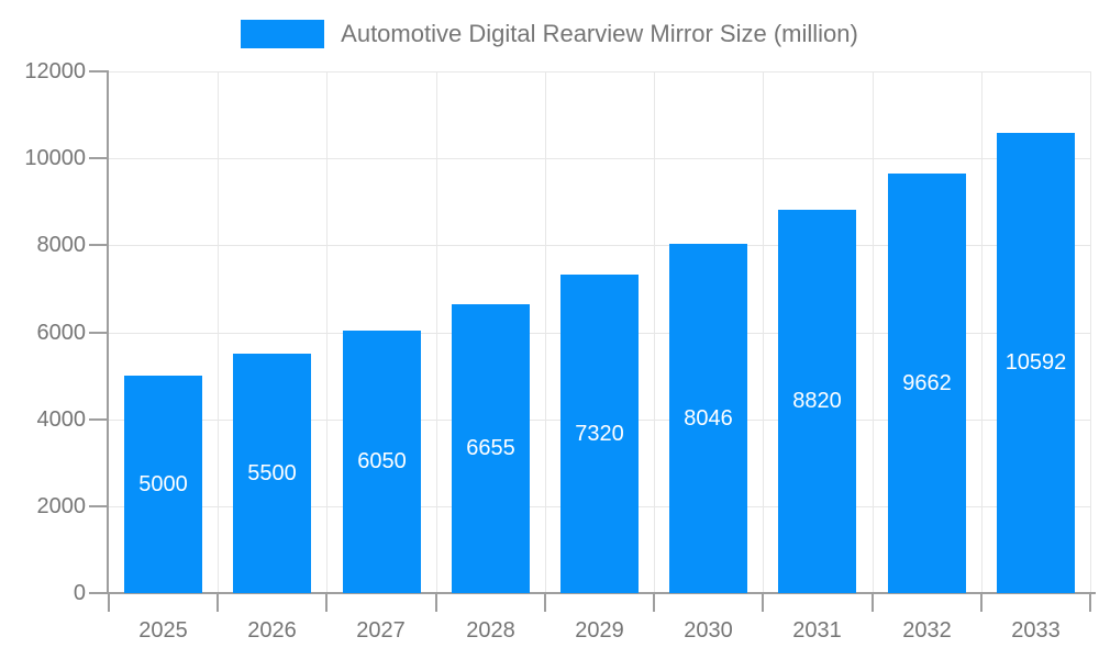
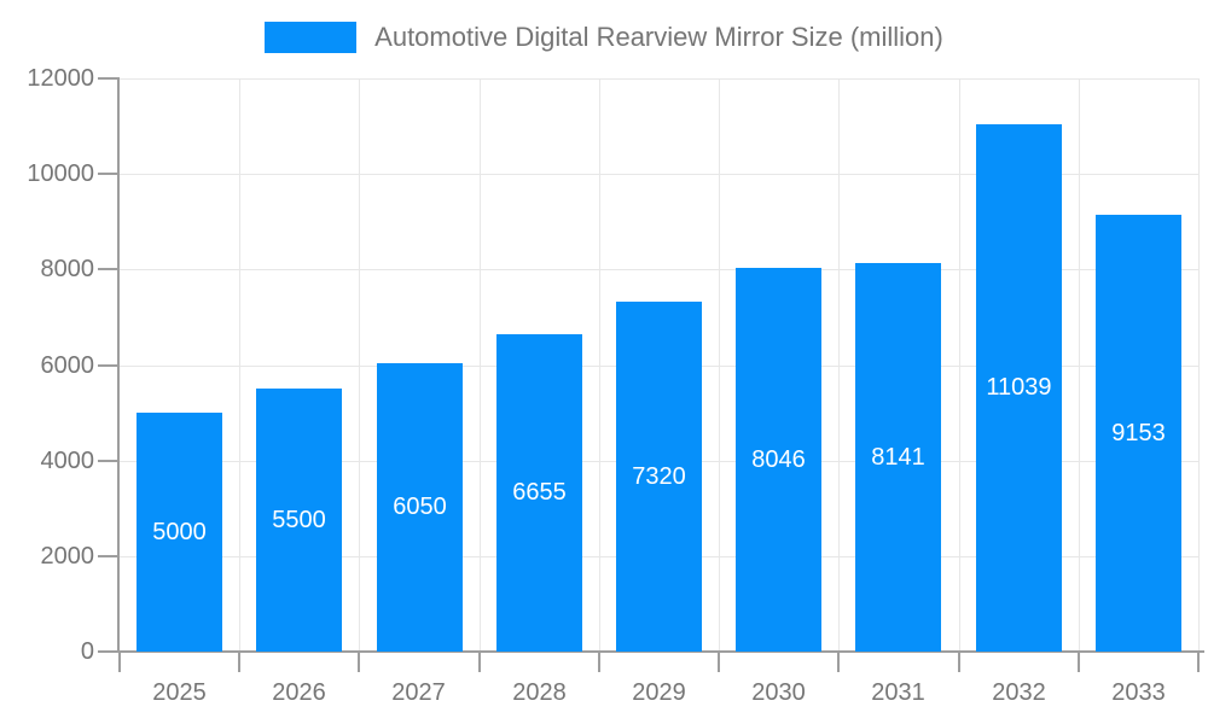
2031: 8820 -> 8141
2032: 9662 -> 11039
2033: 10592 -> 9153
